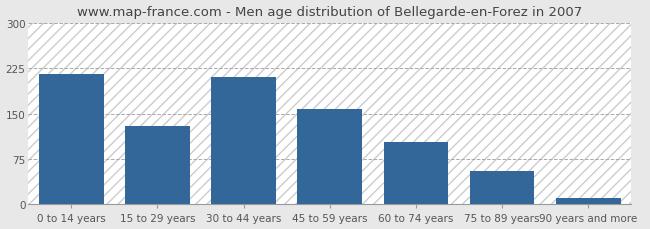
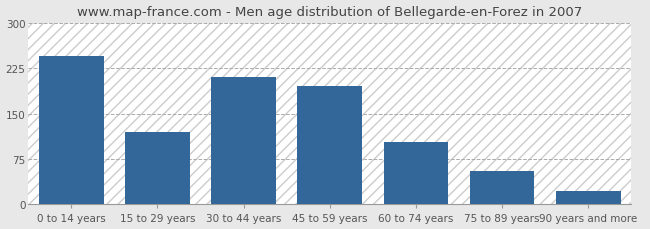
0 to 14 years: 215 -> 246
15 to 29 years: 130 -> 120
45 to 59 years: 158 -> 196
90 years and more: 10 -> 22
